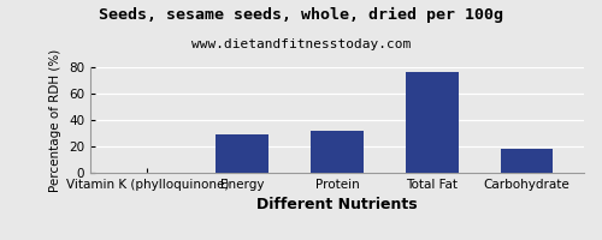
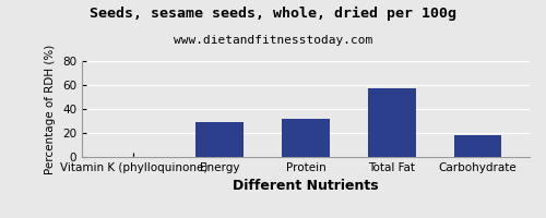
Total Fat: 76 -> 57
